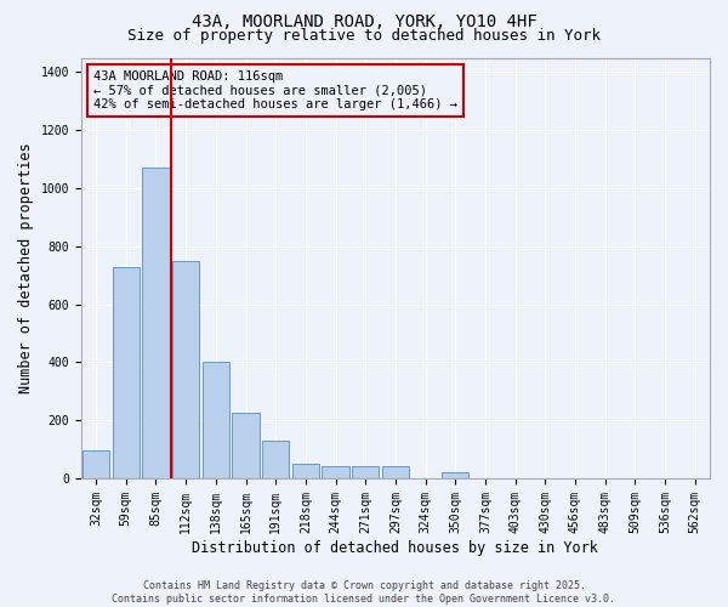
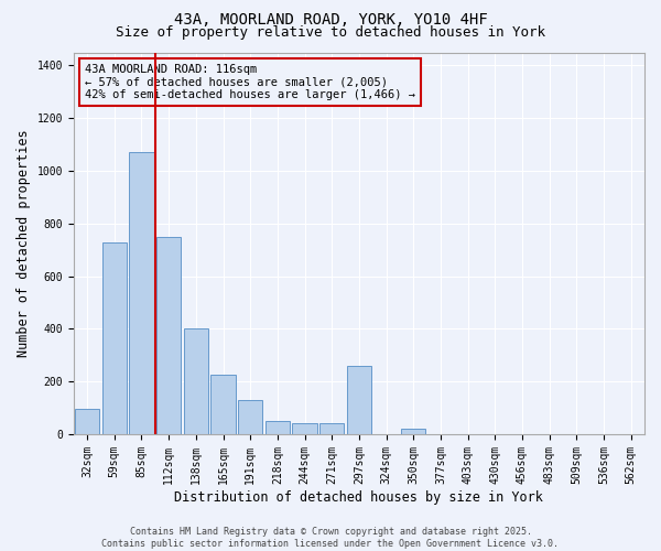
297sqm: 40 -> 260
